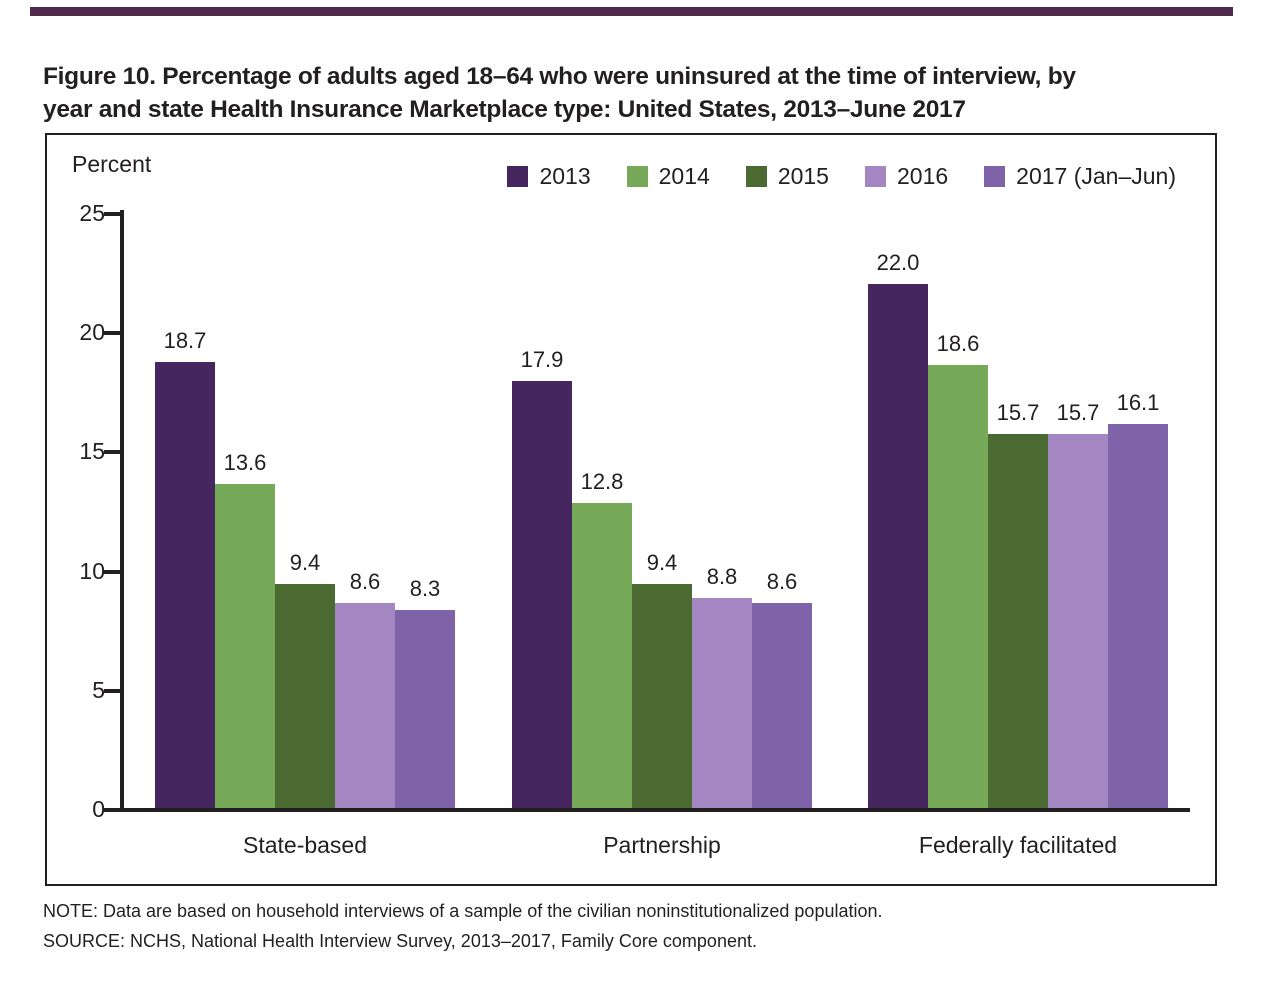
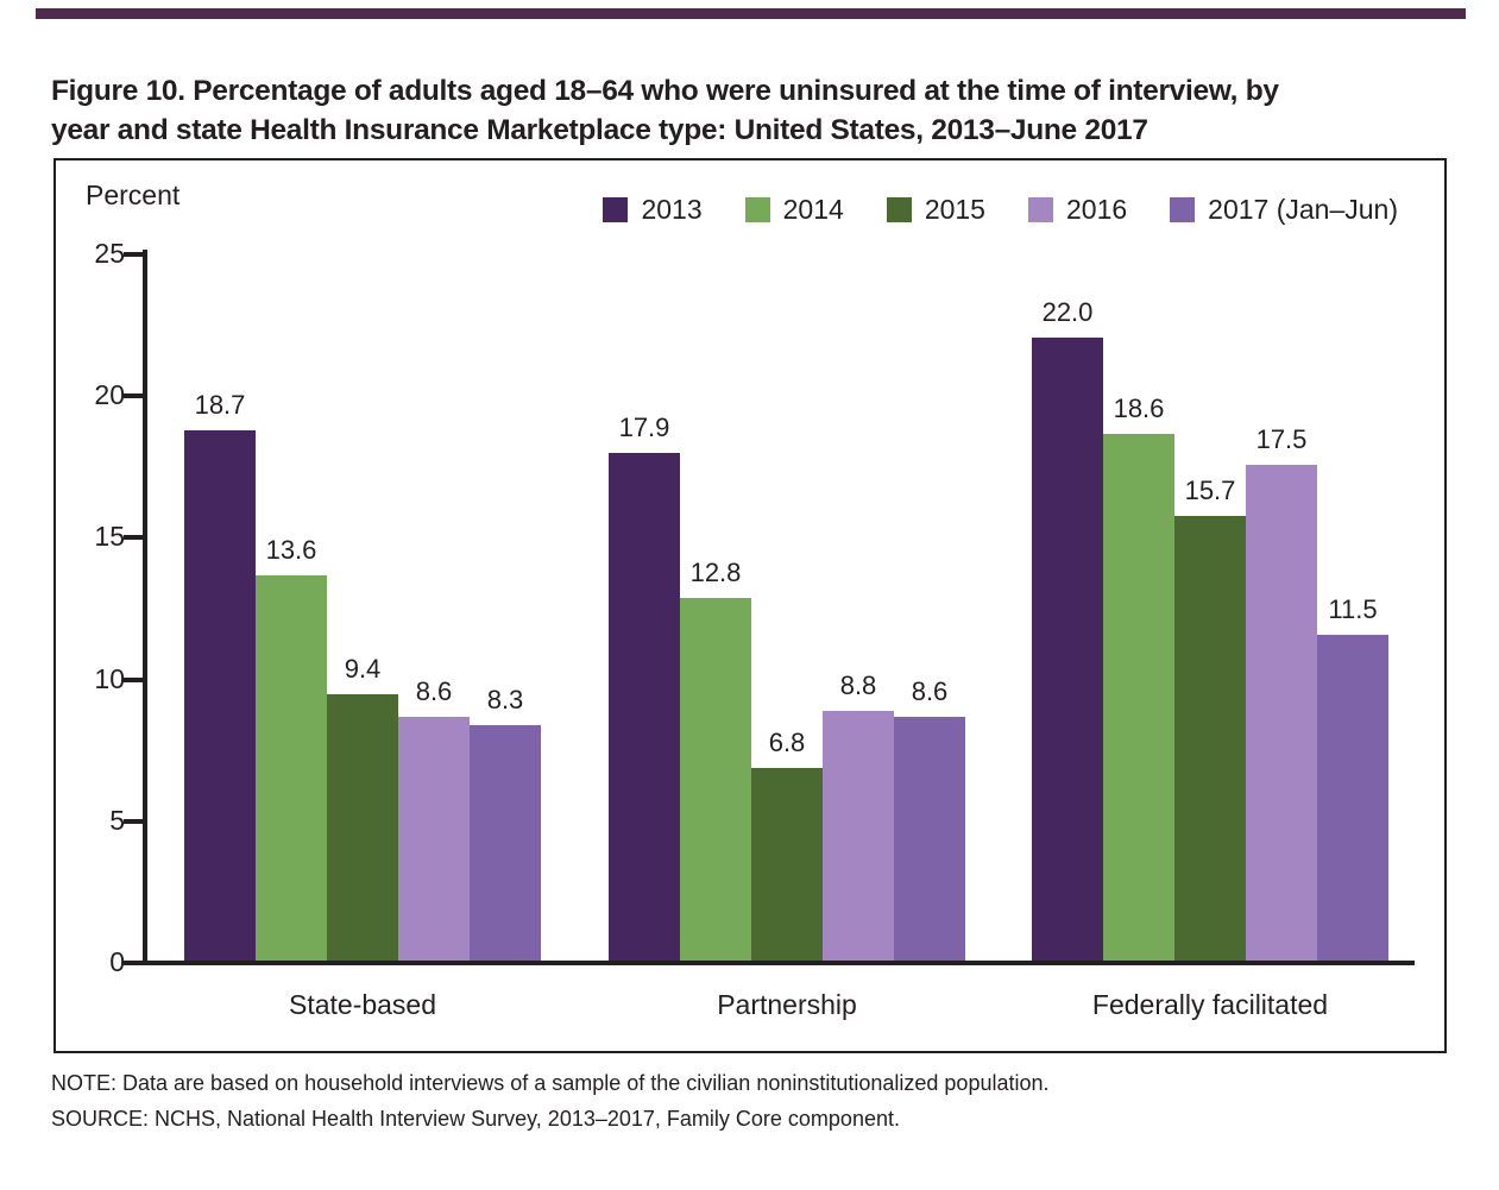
2015/Partnership: 9.4 -> 6.8
2016/Federally facilitated: 15.7 -> 17.5
2017 (Jan–Jun)/Federally facilitated: 16.1 -> 11.5
